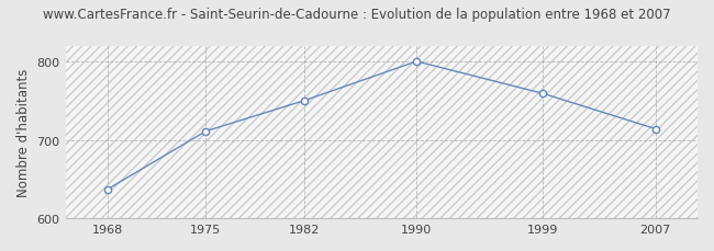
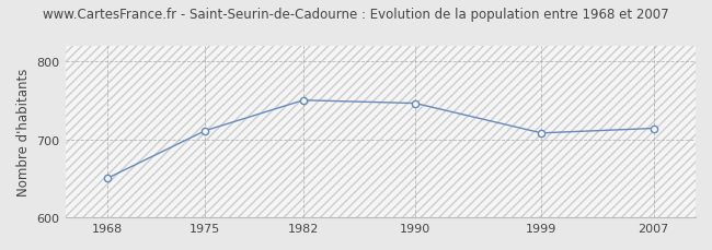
1968: 637 -> 650
1990: 800 -> 746
1999: 759 -> 708
